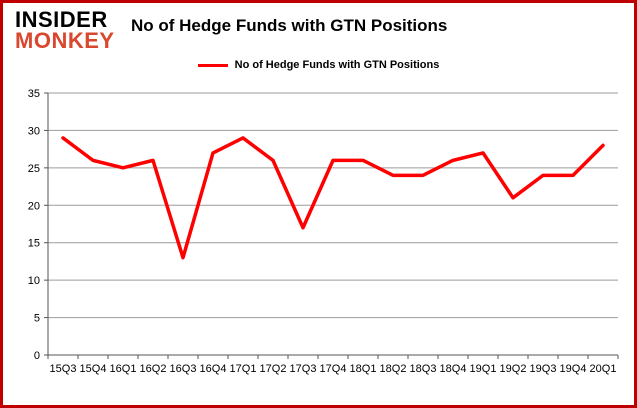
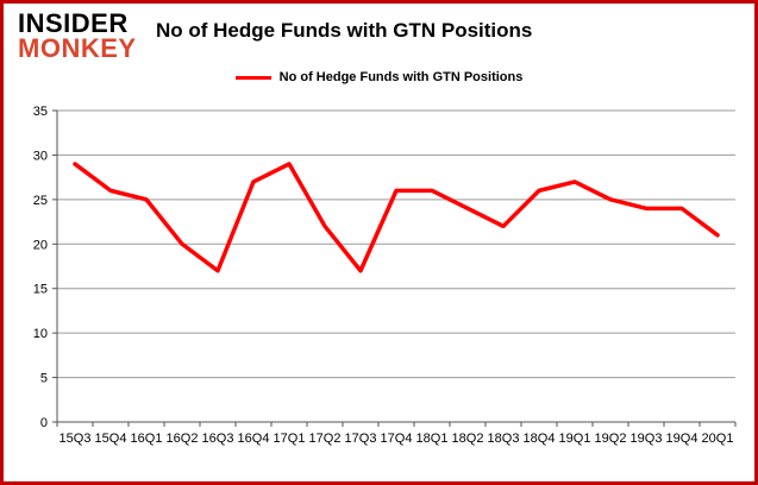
16Q2: 26 -> 20
16Q3: 13 -> 17
17Q2: 26 -> 22
18Q3: 24 -> 22
19Q2: 21 -> 25
20Q1: 28 -> 21
